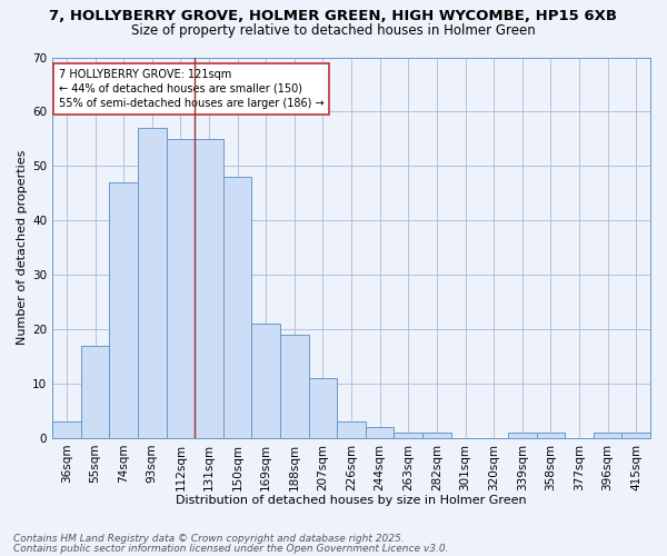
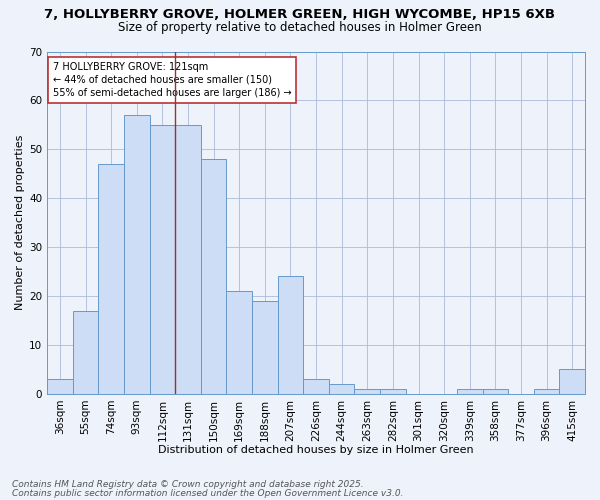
207sqm: 11 -> 24
415sqm: 1 -> 5
